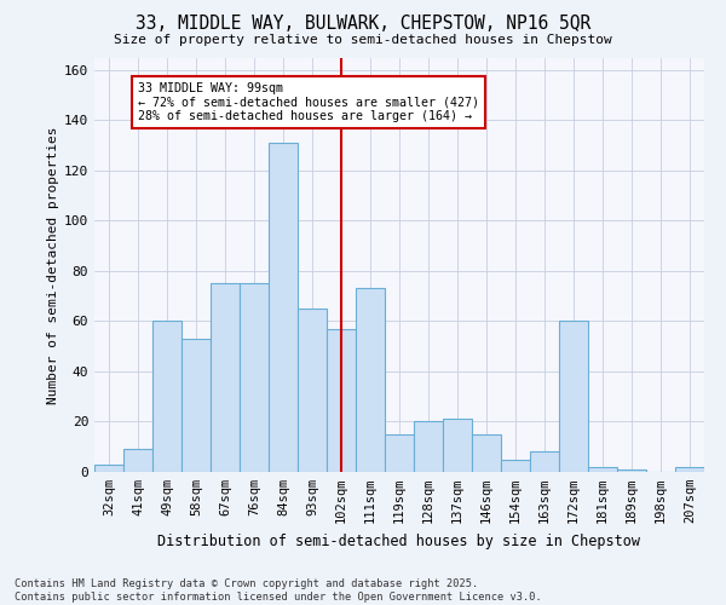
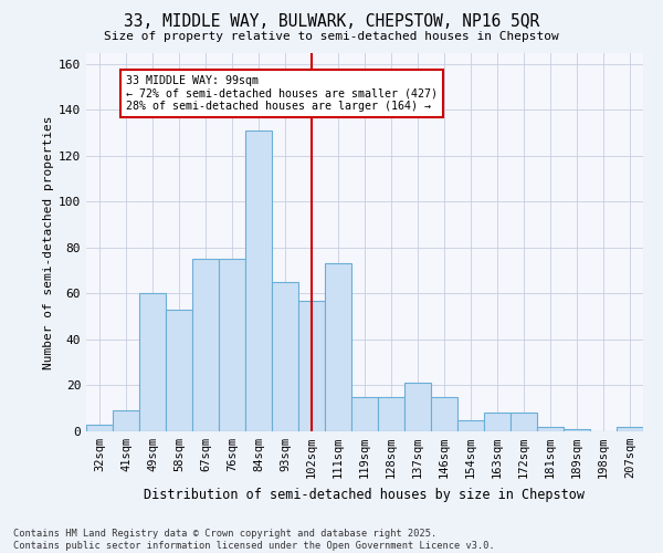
128sqm: 20 -> 15
172sqm: 60 -> 8
